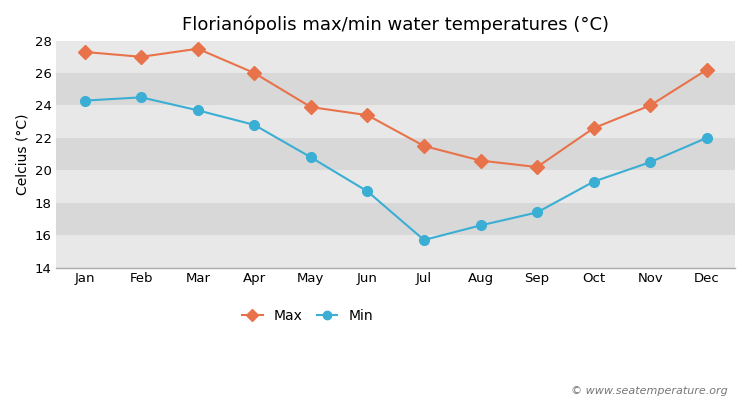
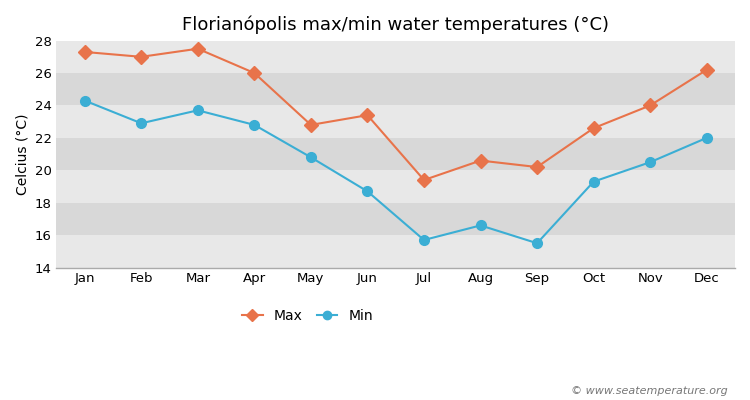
Min/Feb: 24.5 -> 22.9
Max/May: 23.9 -> 22.8
Max/Jul: 21.5 -> 19.4
Min/Sep: 17.4 -> 15.5
